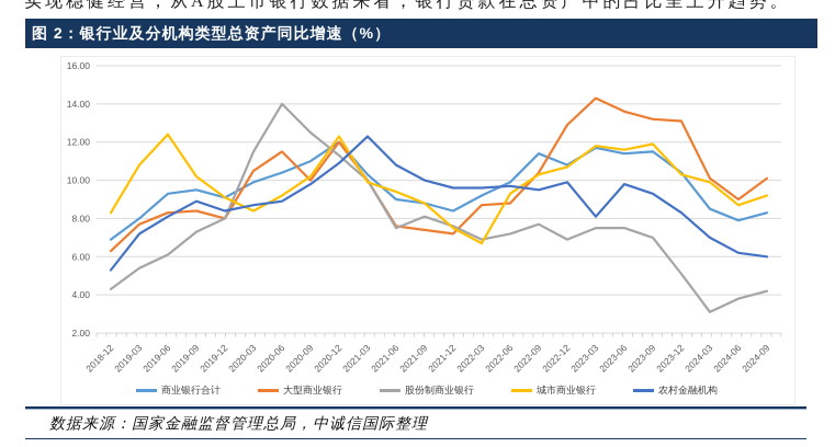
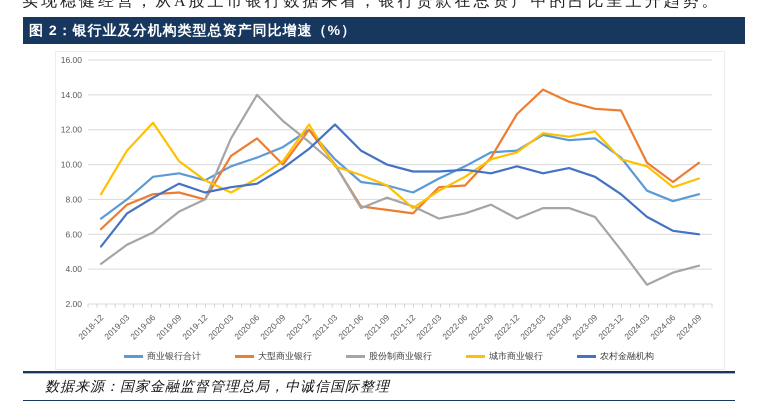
城市商业银行/2022-03: 6.7 -> 8.5
商业银行合计/2022-09: 11.4 -> 10.7
农村金融机构/2023-03: 8.1 -> 9.5
